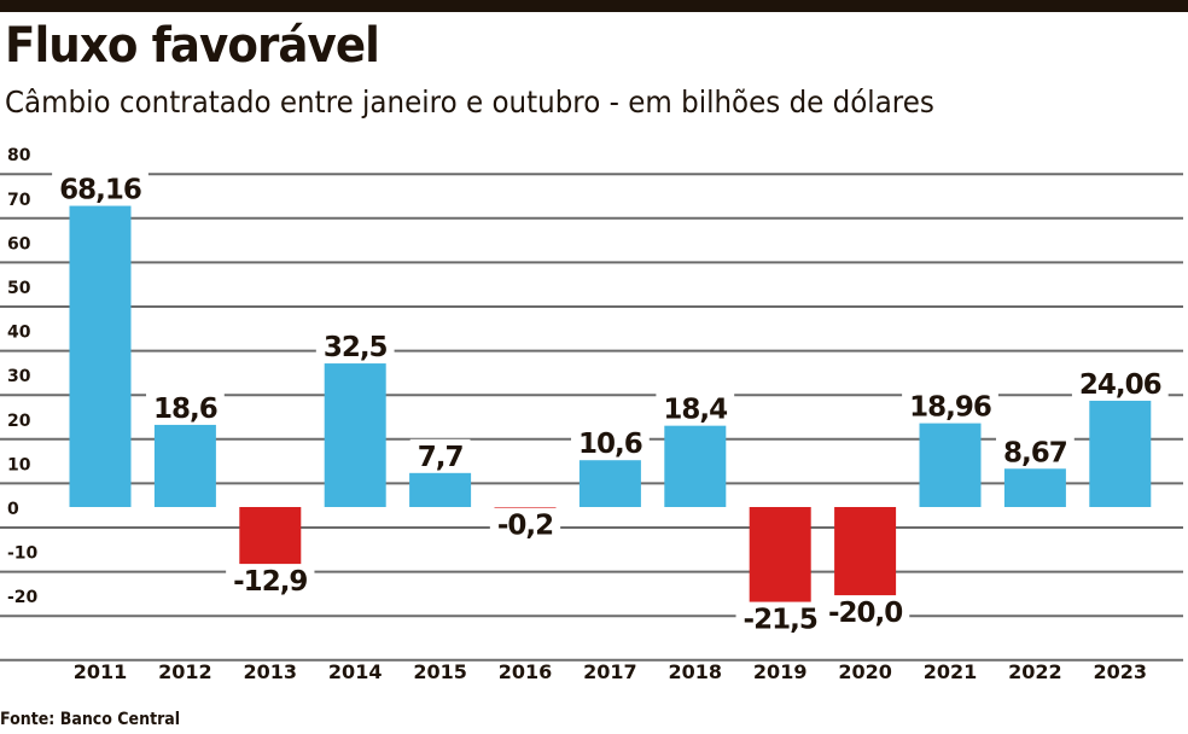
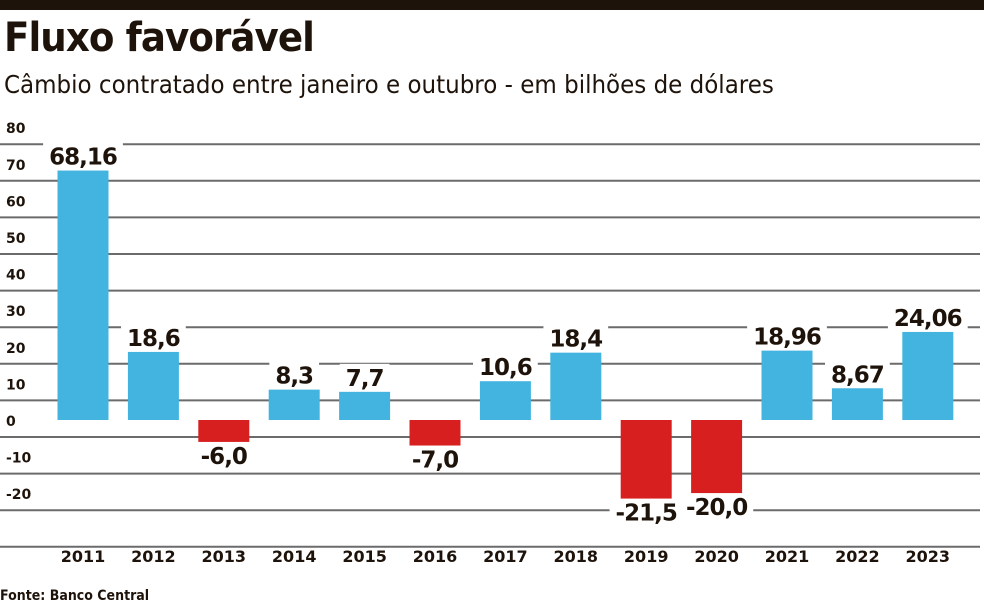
2013: -12,9 -> -6,0
2014: 32,5 -> 8,3
2016: -0,2 -> -7,0
